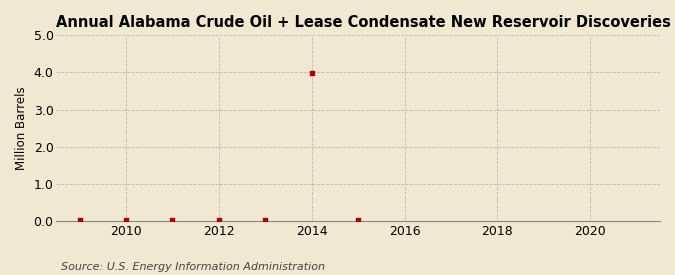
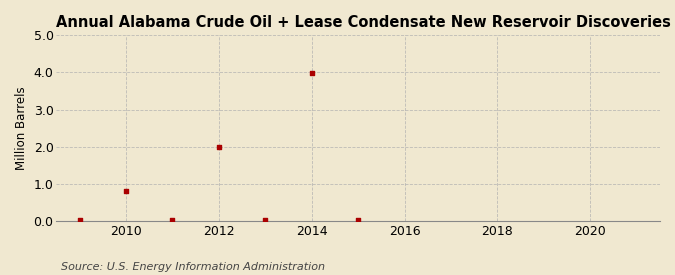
2010: 0.01 -> 0.80
2012: 0.01 -> 2.00
